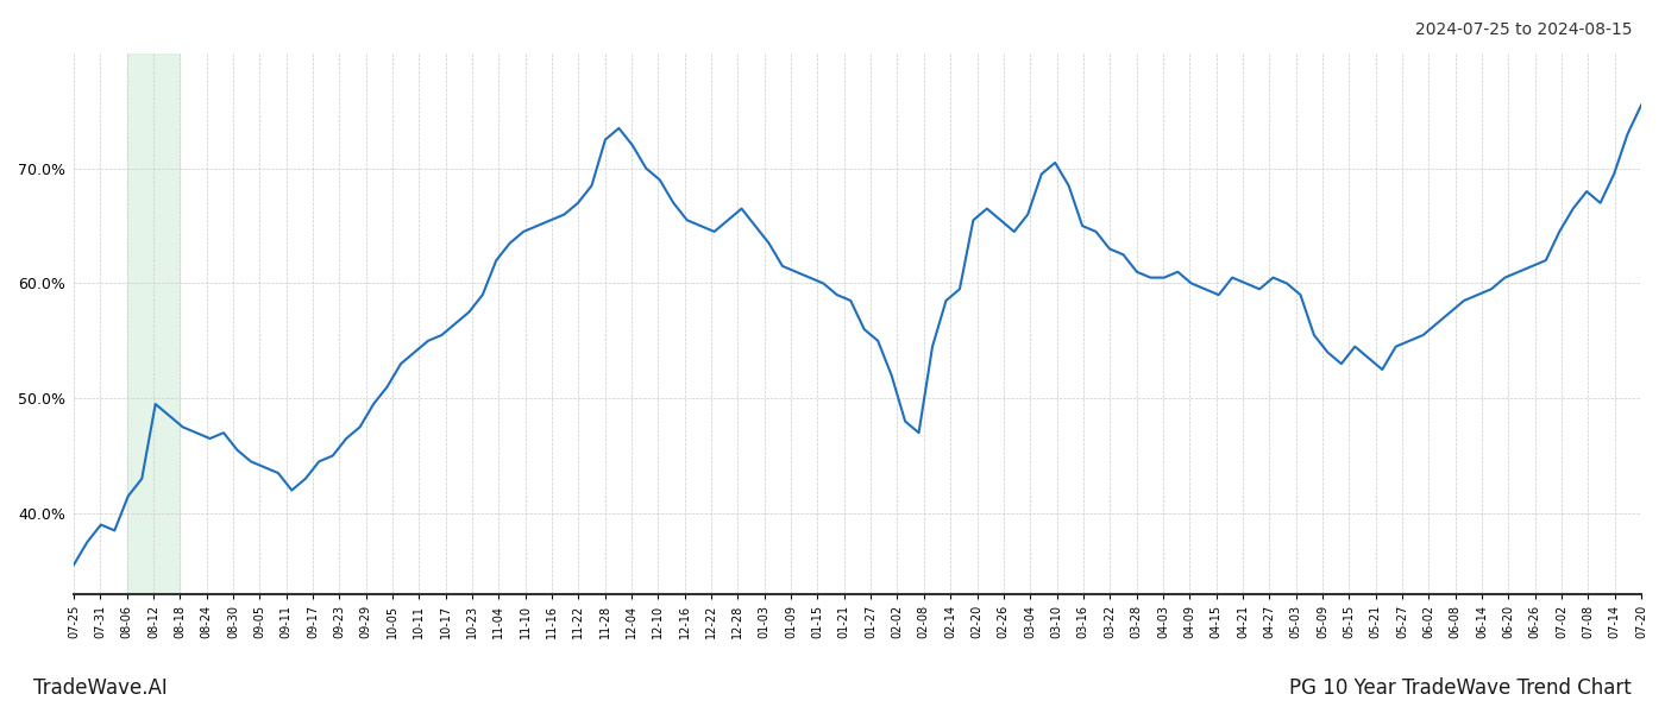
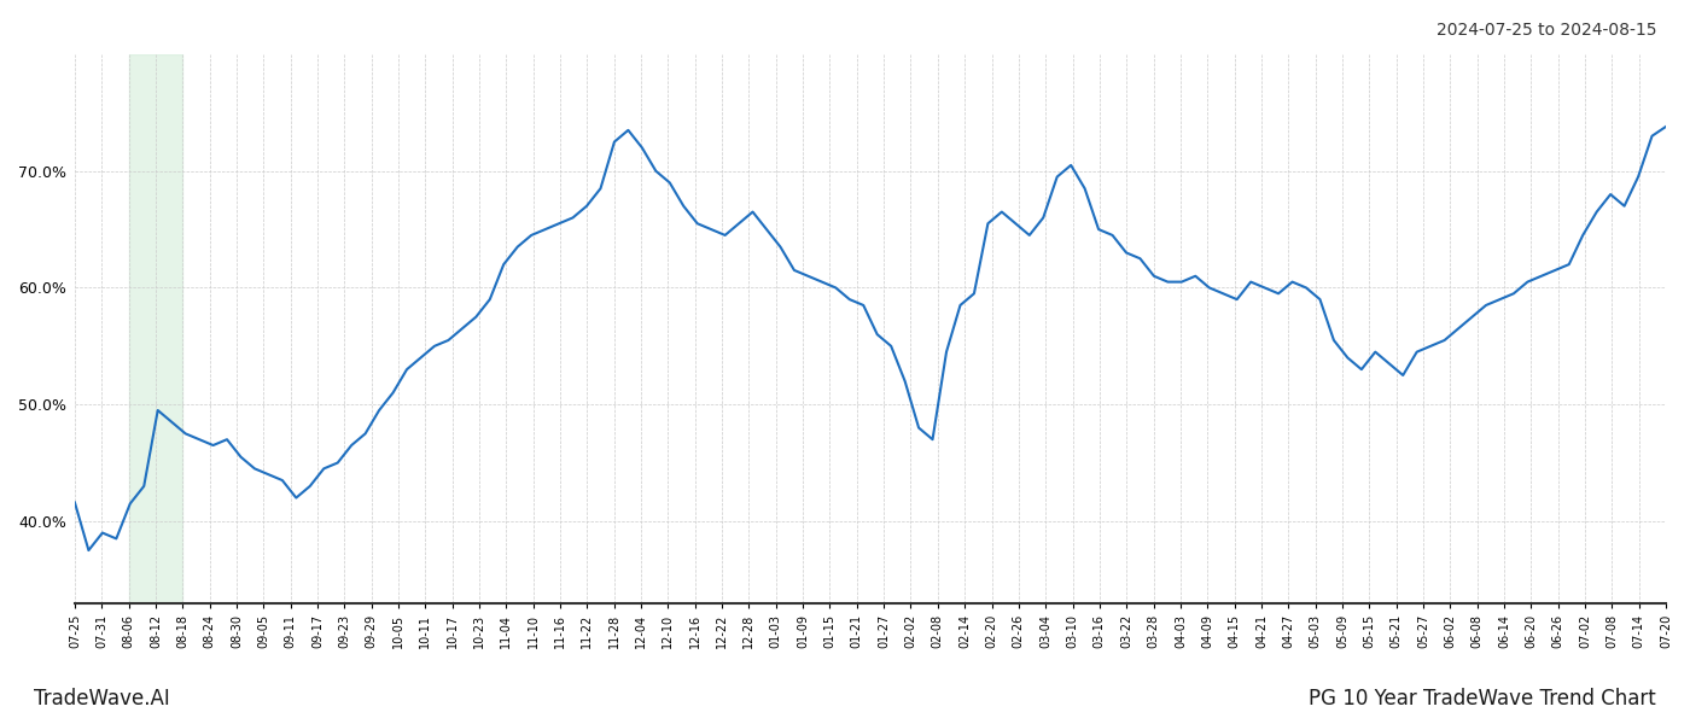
07-25: 35.5% -> 41.6%
07-20: 75.5% -> 73.8%
